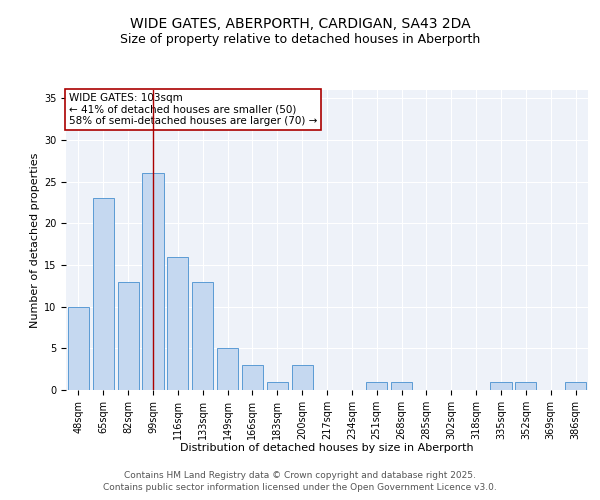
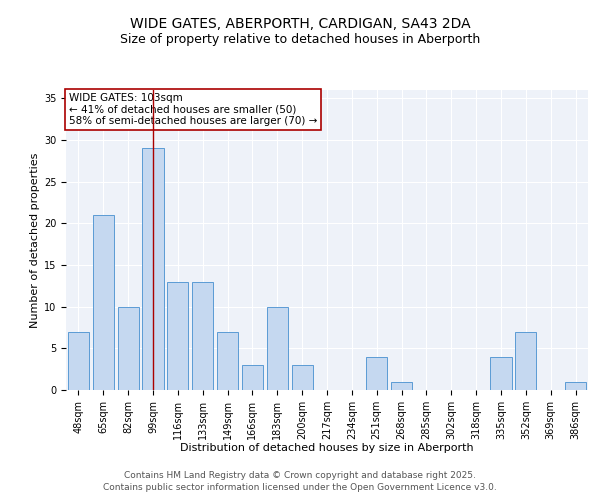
48sqm: 10 -> 7
65sqm: 23 -> 21
82sqm: 13 -> 10
99sqm: 26 -> 29
116sqm: 16 -> 13
149sqm: 5 -> 7
183sqm: 1 -> 10
251sqm: 1 -> 4
335sqm: 1 -> 4
352sqm: 1 -> 7
